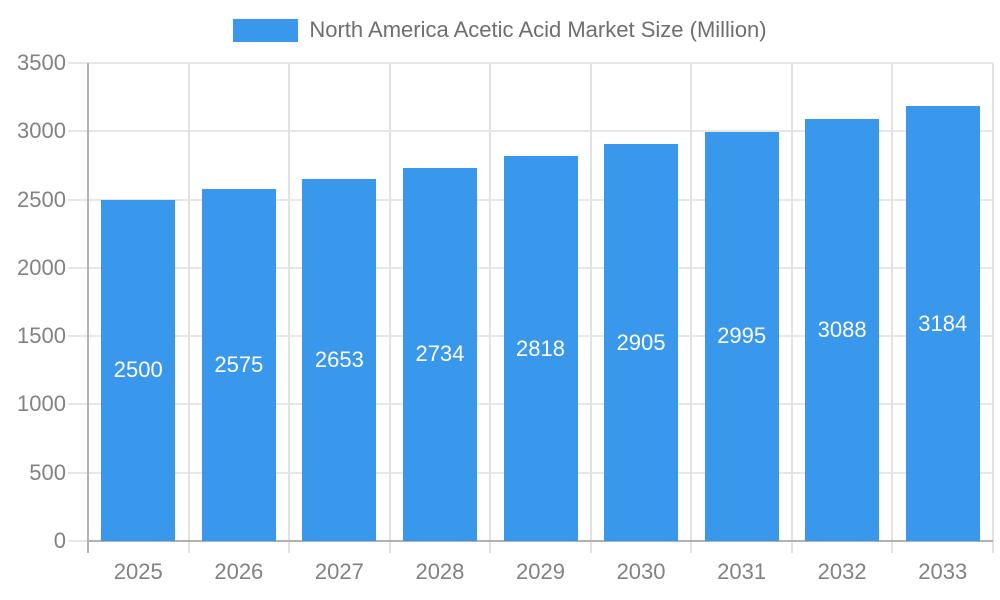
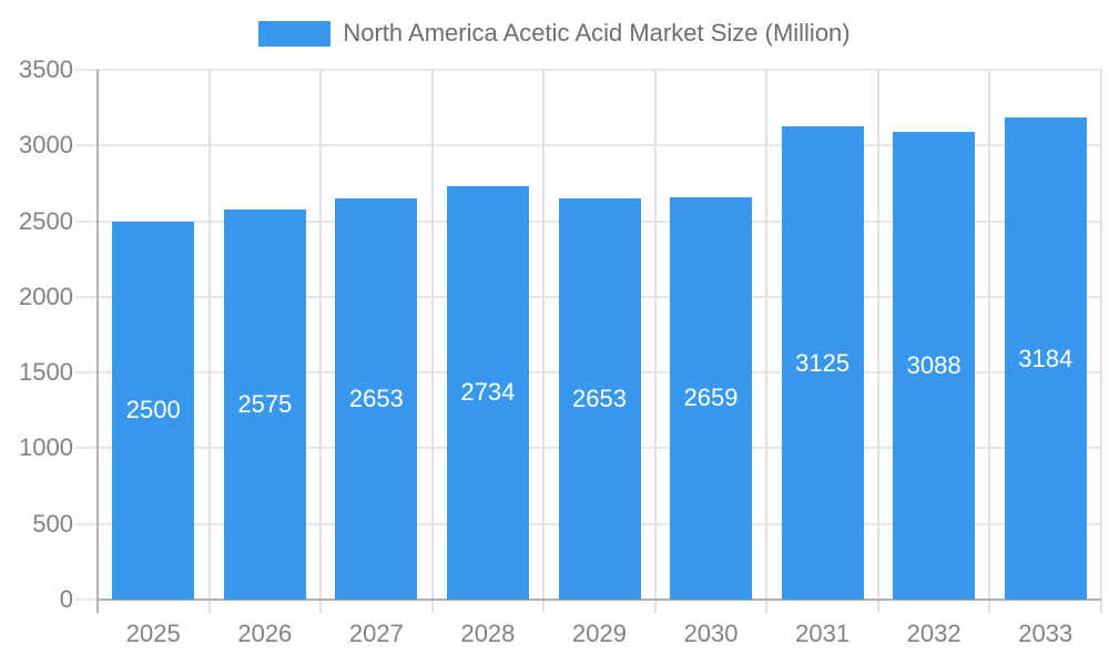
2029: 2818 -> 2653
2030: 2905 -> 2659
2031: 2995 -> 3125
